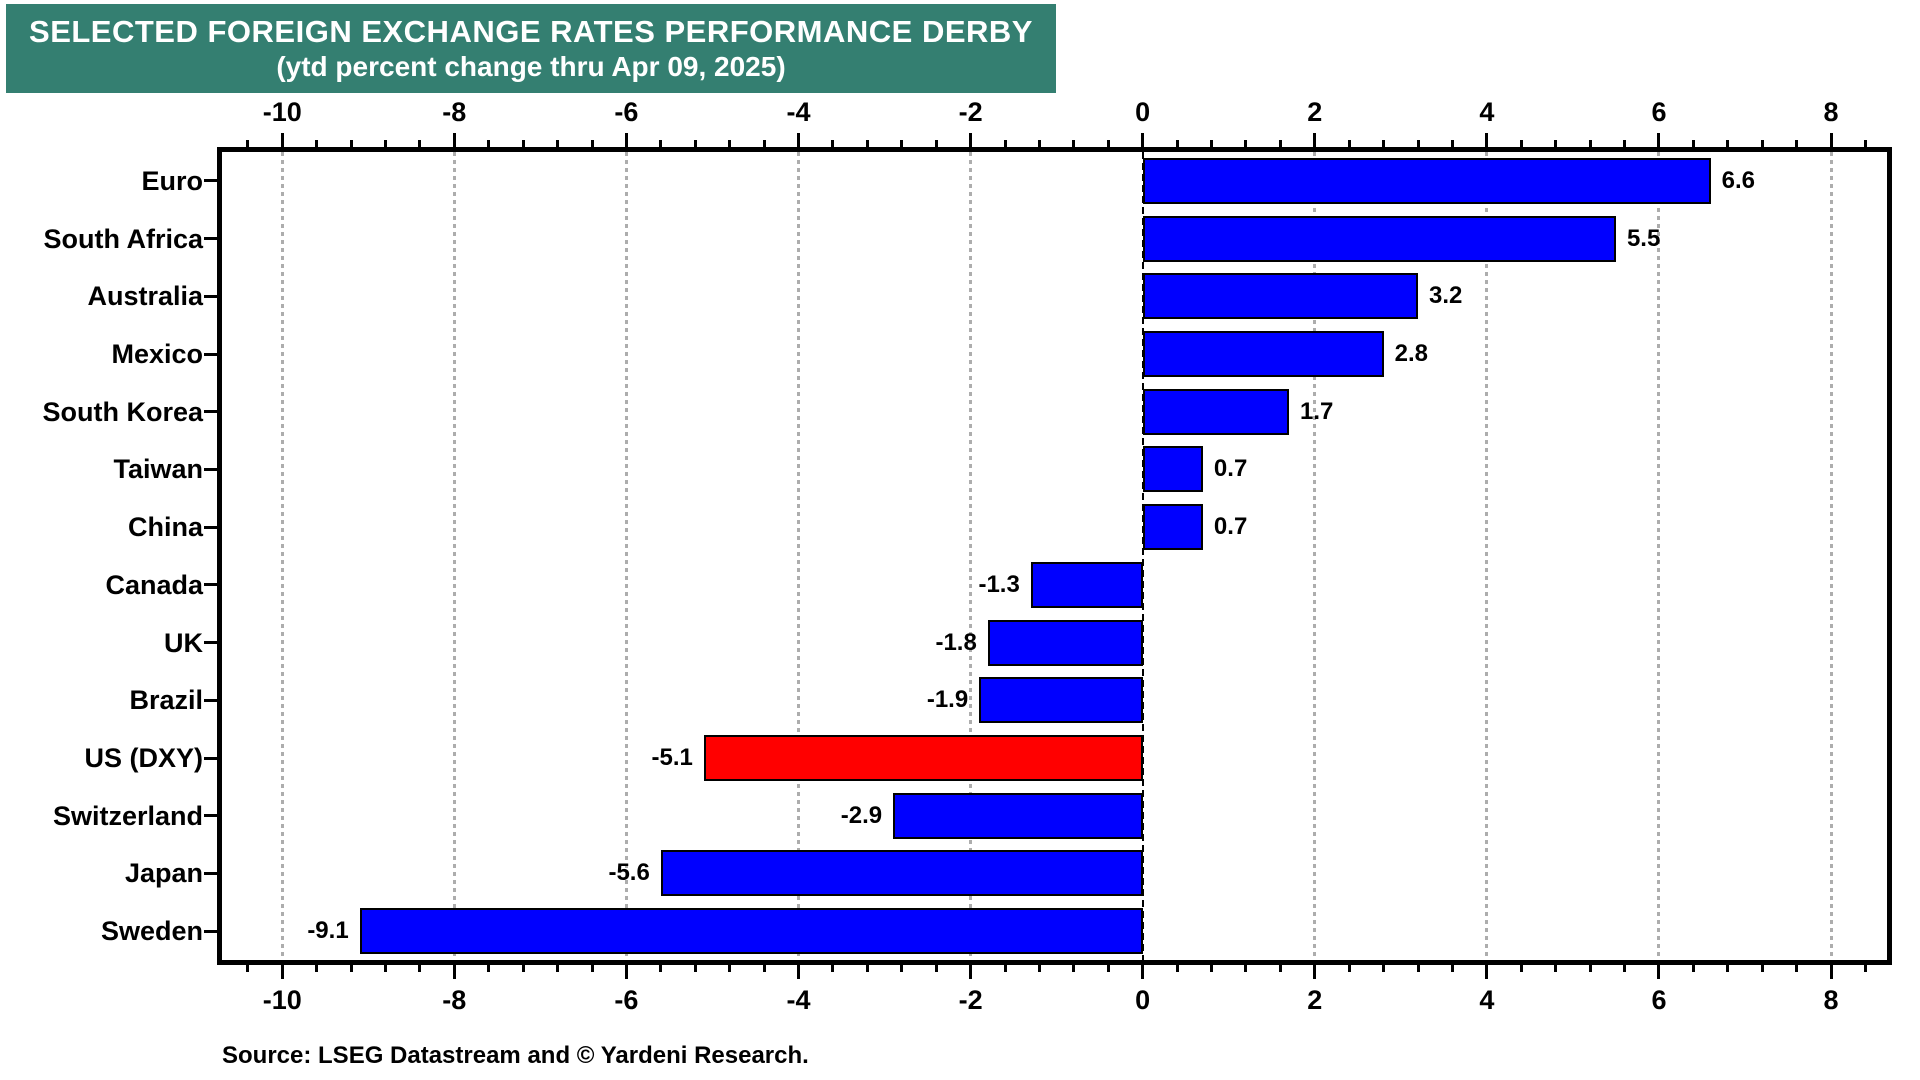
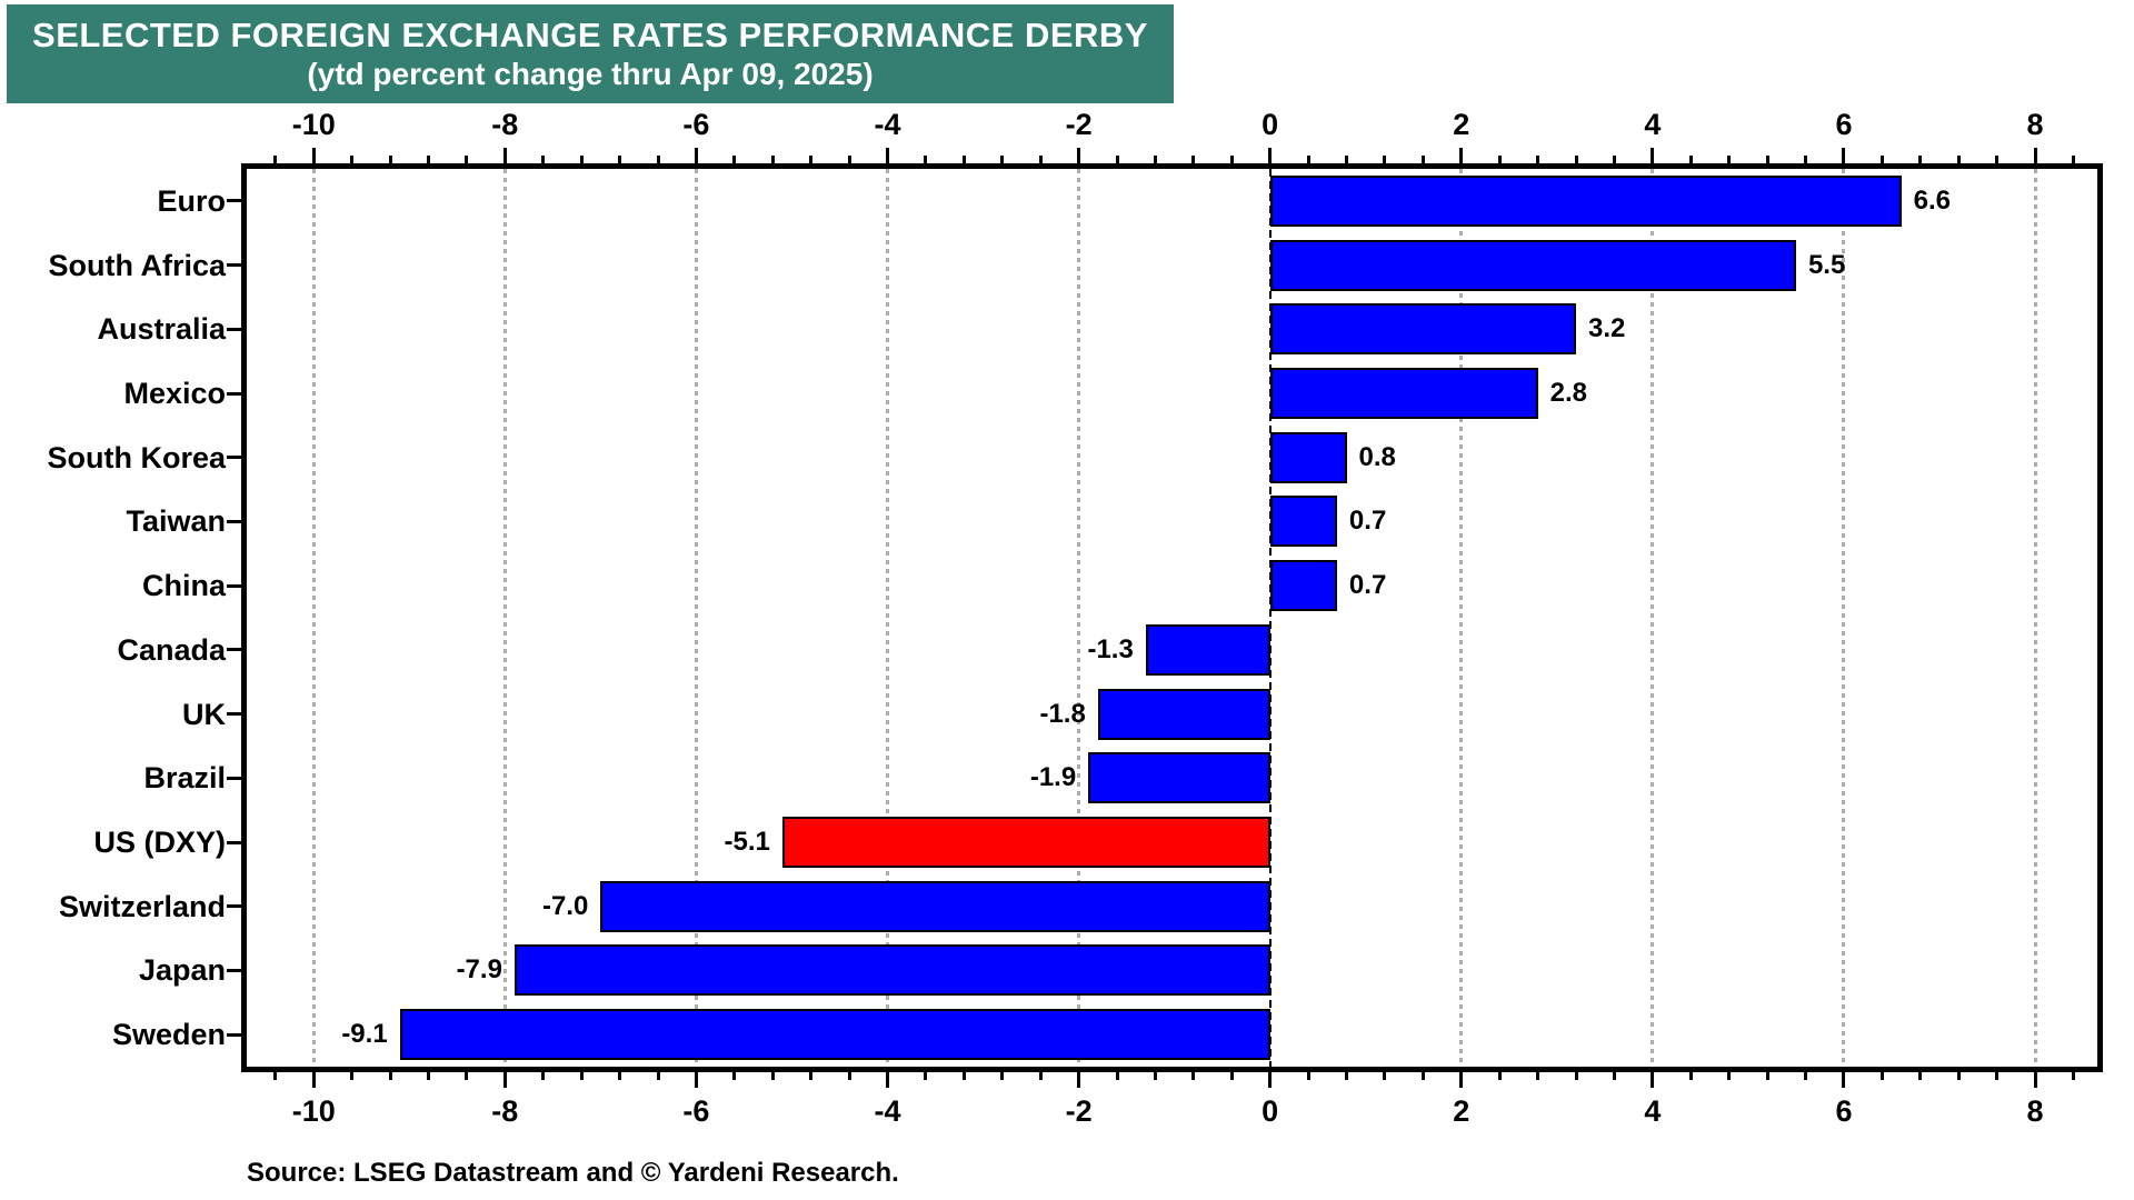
South Korea: 1.7 -> 0.8
Switzerland: -2.9 -> -7.0
Japan: -5.6 -> -7.9
